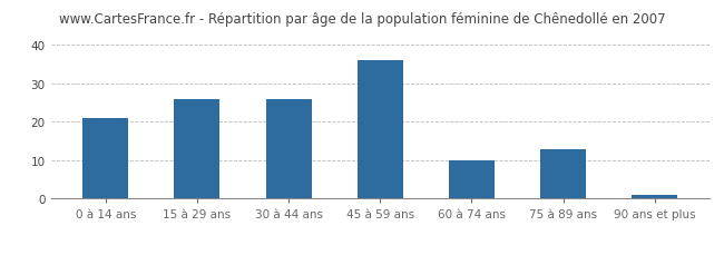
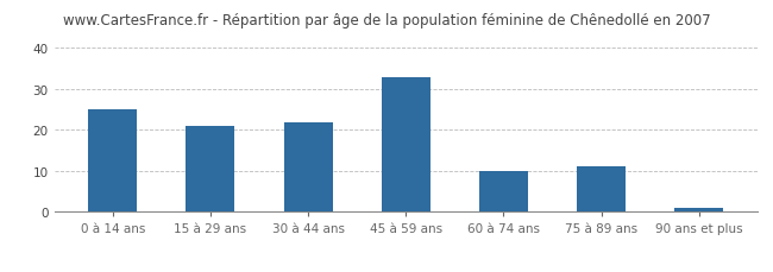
0 à 14 ans: 21 -> 25
15 à 29 ans: 26 -> 21
30 à 44 ans: 26 -> 22
45 à 59 ans: 36 -> 33
75 à 89 ans: 13 -> 11
